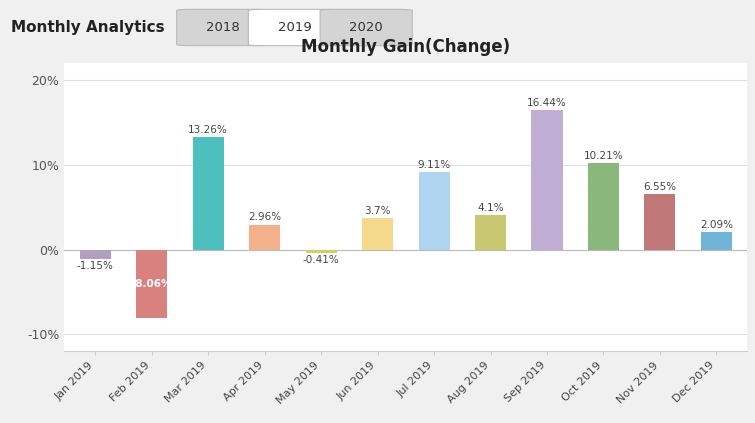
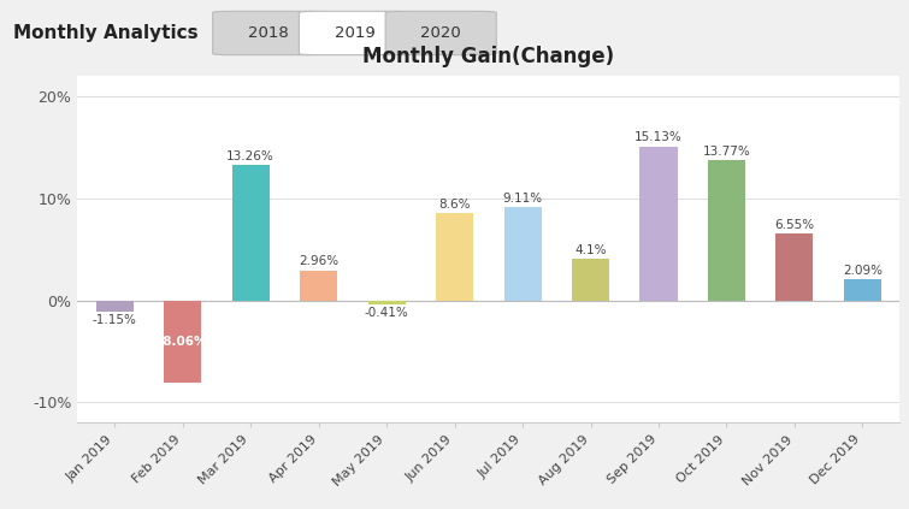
Jun 2019: 3.7% -> 8.6%
Sep 2019: 16.44% -> 15.13%
Oct 2019: 10.21% -> 13.77%
